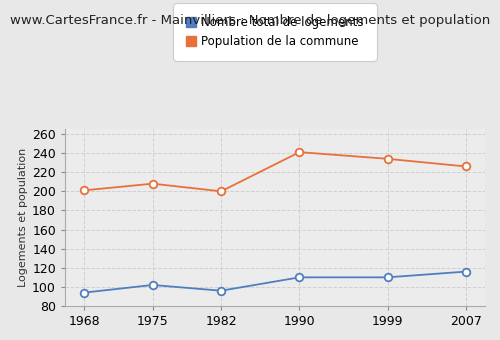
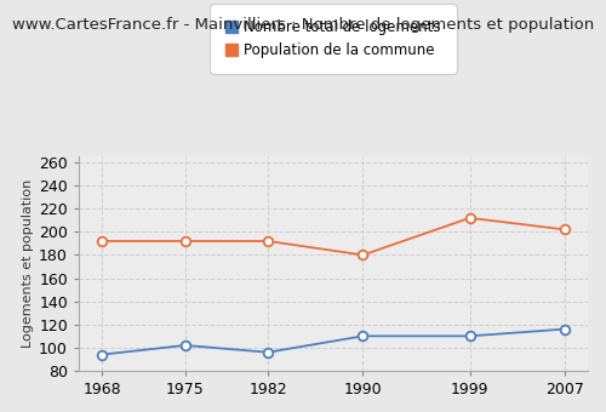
Population de la commune/1968: 201 -> 192
Population de la commune/1975: 208 -> 192
Population de la commune/1982: 200 -> 192
Population de la commune/1990: 241 -> 180
Population de la commune/1999: 234 -> 212
Population de la commune/2007: 226 -> 202
